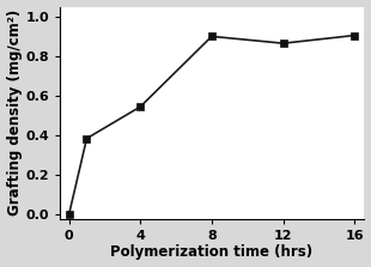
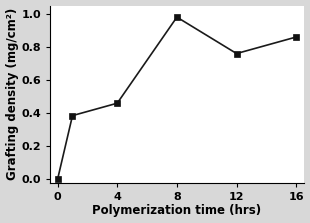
4: 0.55 -> 0.46
8: 0.90 -> 0.98
12: 0.86 -> 0.76
16: 0.91 -> 0.86
